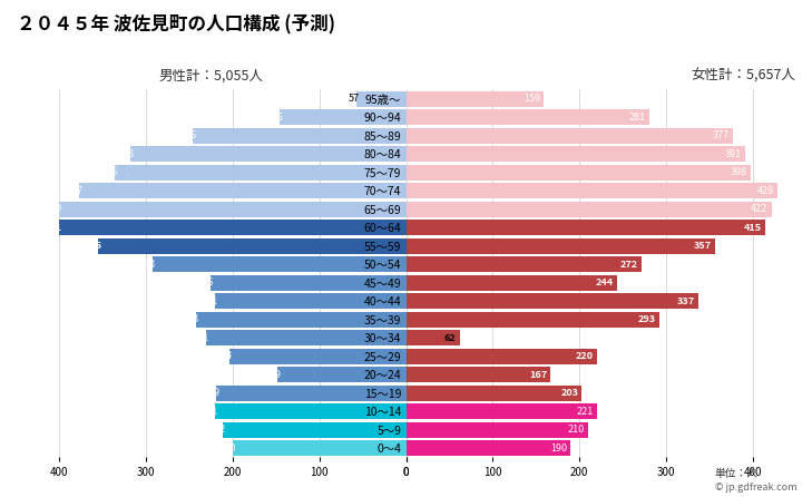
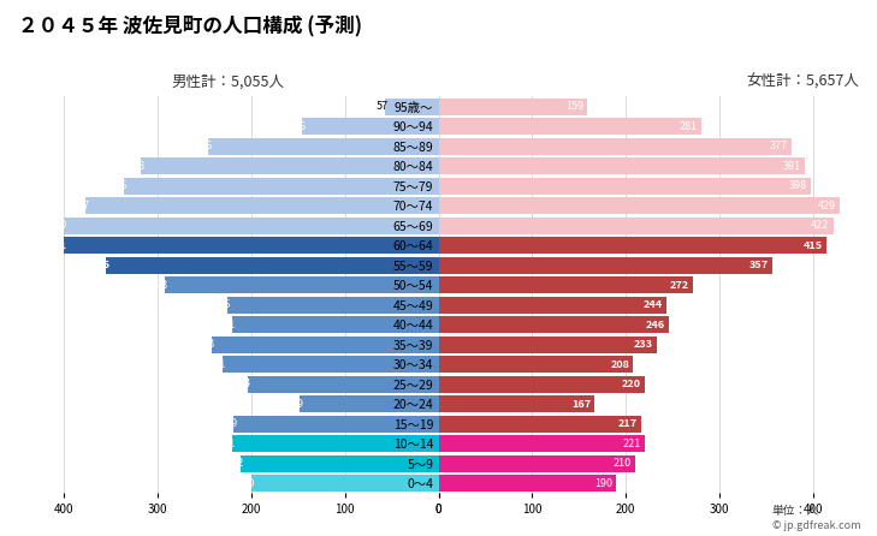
女性計：5,657人/40～44: 337 -> 246
女性計：5,657人/35～39: 293 -> 233
女性計：5,657人/30～34: 62 -> 208
女性計：5,657人/15～19: 203 -> 217
